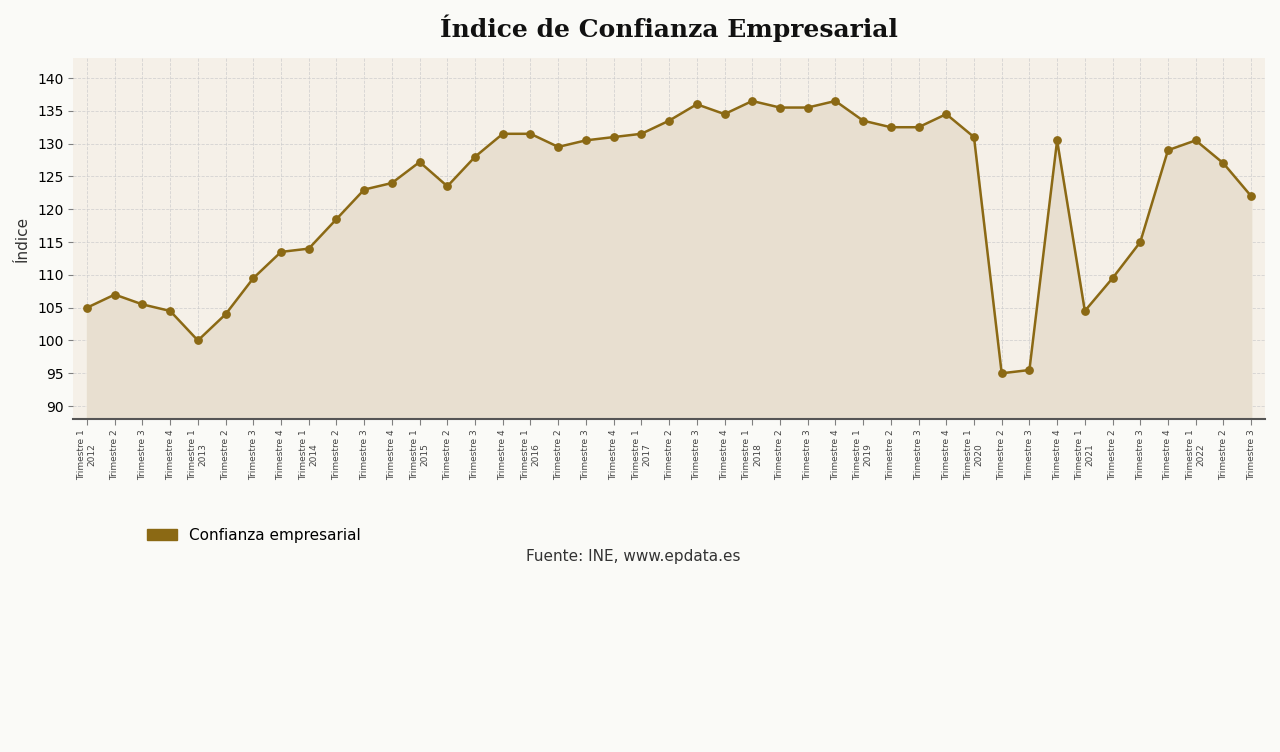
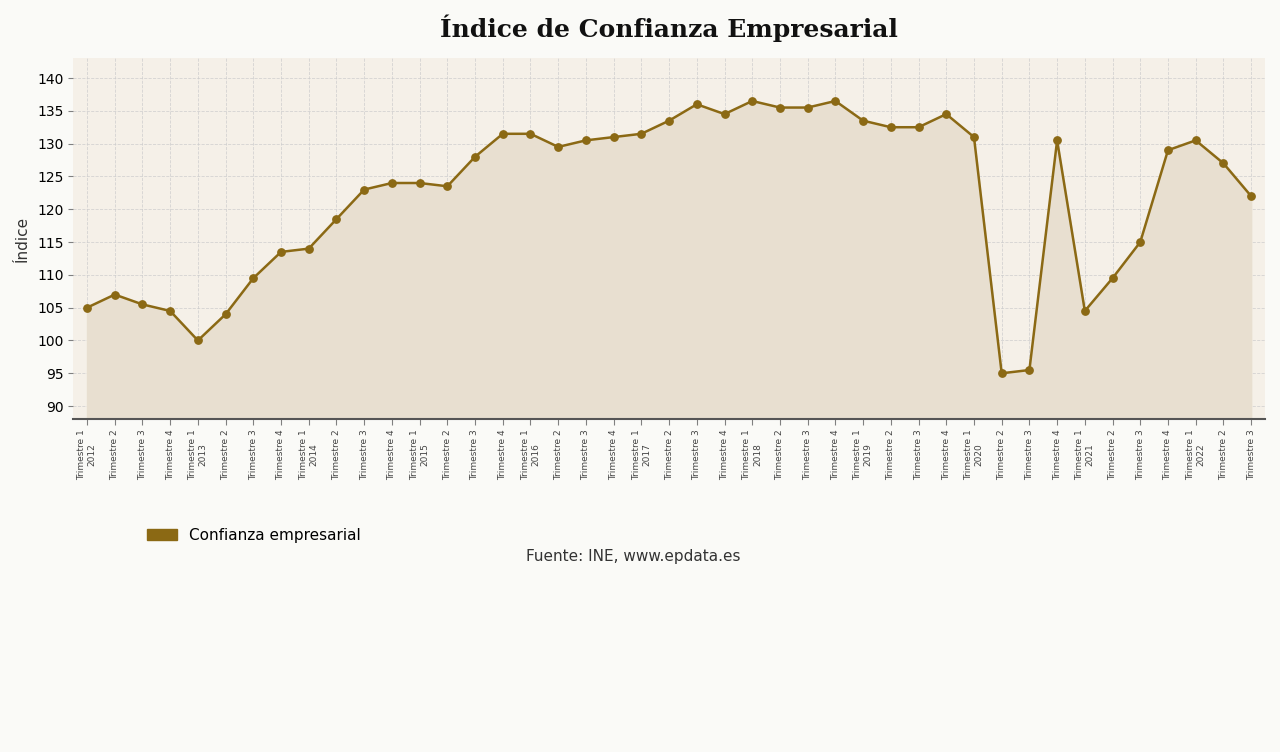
Trimestre 1 2015: 127.2 -> 124.0
